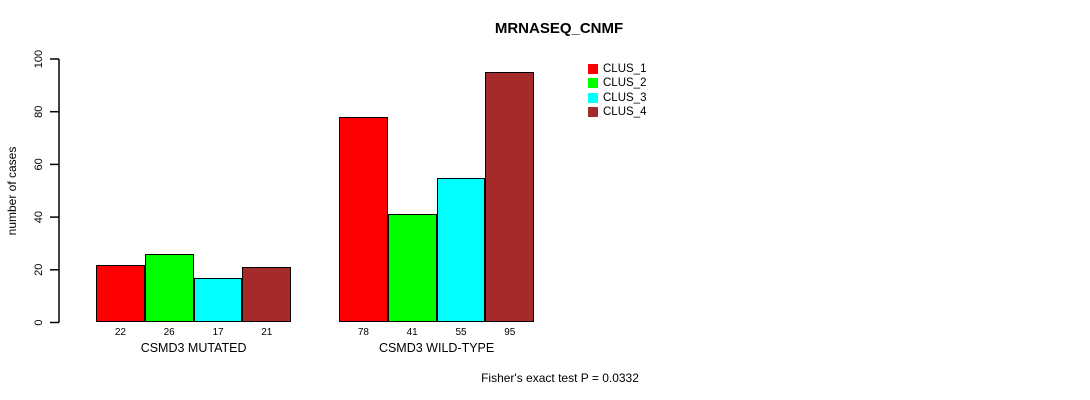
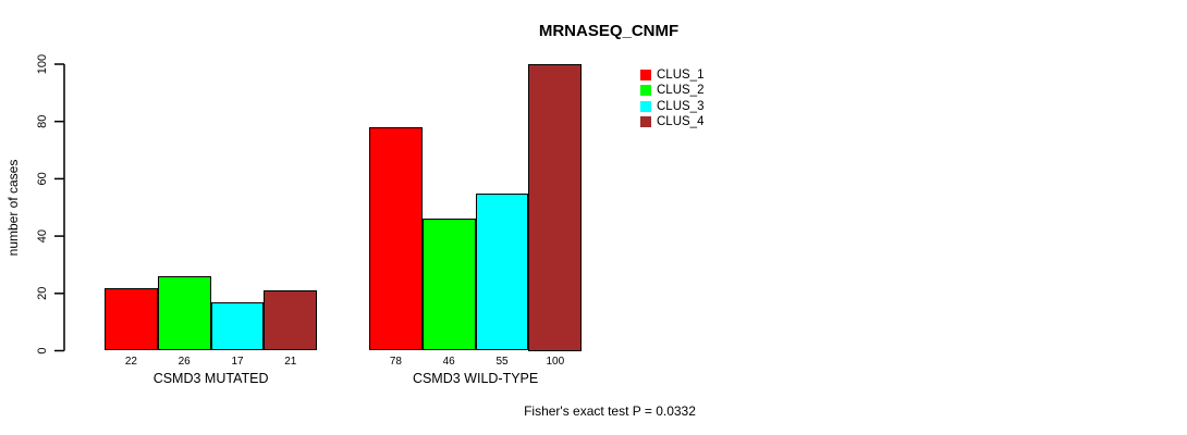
CLUS_2/CSMD3 WILD-TYPE: 41 -> 46
CLUS_4/CSMD3 WILD-TYPE: 95 -> 100
